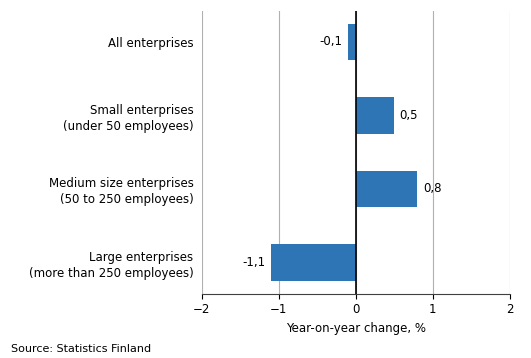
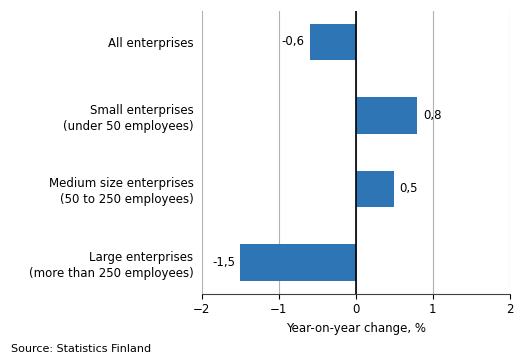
All enterprises: -0,1 -> -0,6
Small enterprises (under 50 employees): 0,5 -> 0,8
Medium size enterprises (50 to 250 employees): 0,8 -> 0,5
Large enterprises (more than 250 employees): -1,1 -> -1,5
